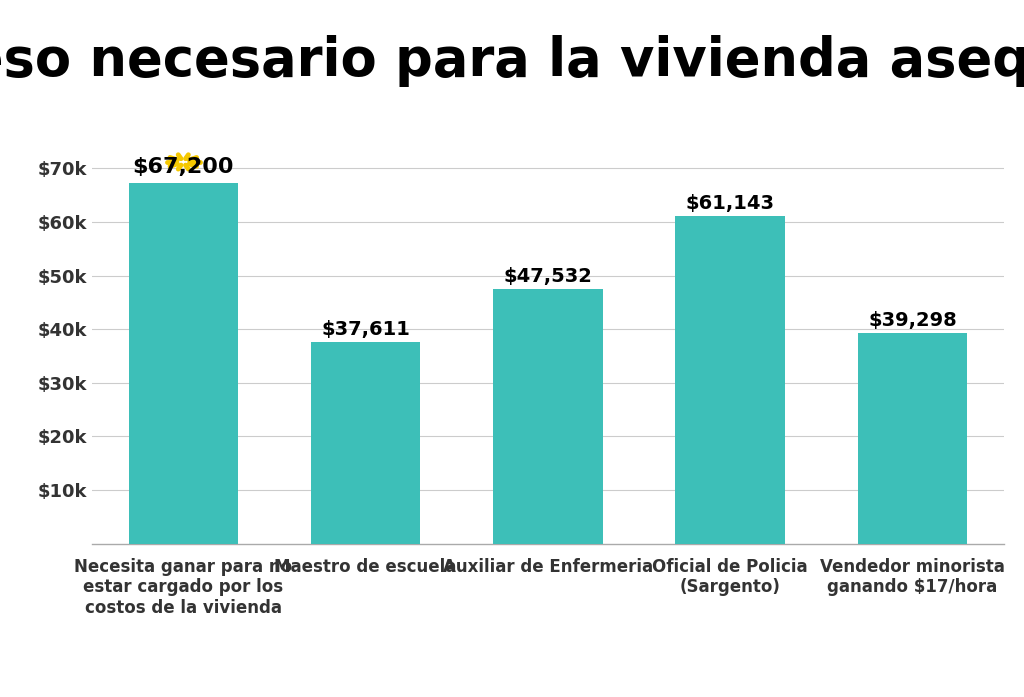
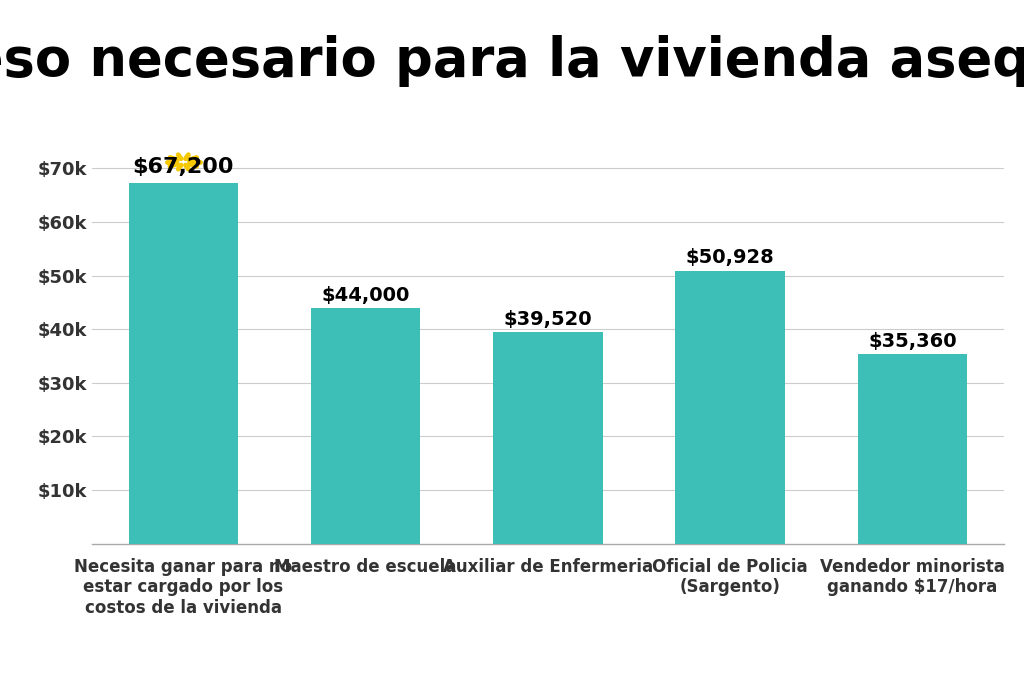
Maestro de escuela: $37,611 -> $44,000
Auxiliar de Enfermeria: $47,532 -> $39,520
Oficial de Policia (Sargento): $61,143 -> $50,928
Vendedor minorista ganando $17/hora: $39,298 -> $35,360
